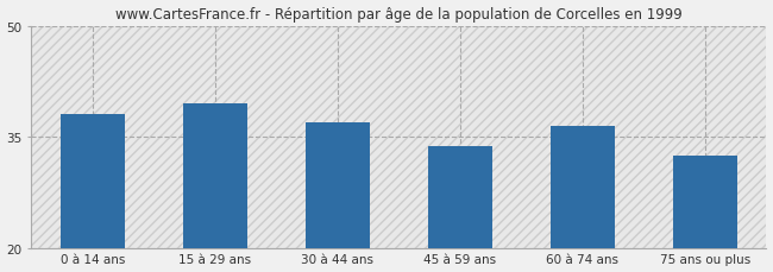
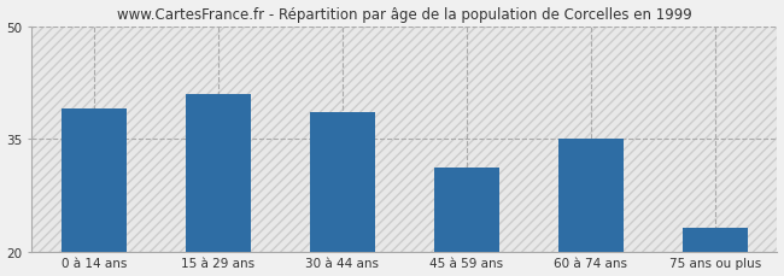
0 à 14 ans: 38.0 -> 39.0
15 à 29 ans: 39.5 -> 41.0
30 à 44 ans: 37.0 -> 38.6
45 à 59 ans: 33.8 -> 31.2
60 à 74 ans: 36.5 -> 35.0
75 ans ou plus: 32.5 -> 23.2
